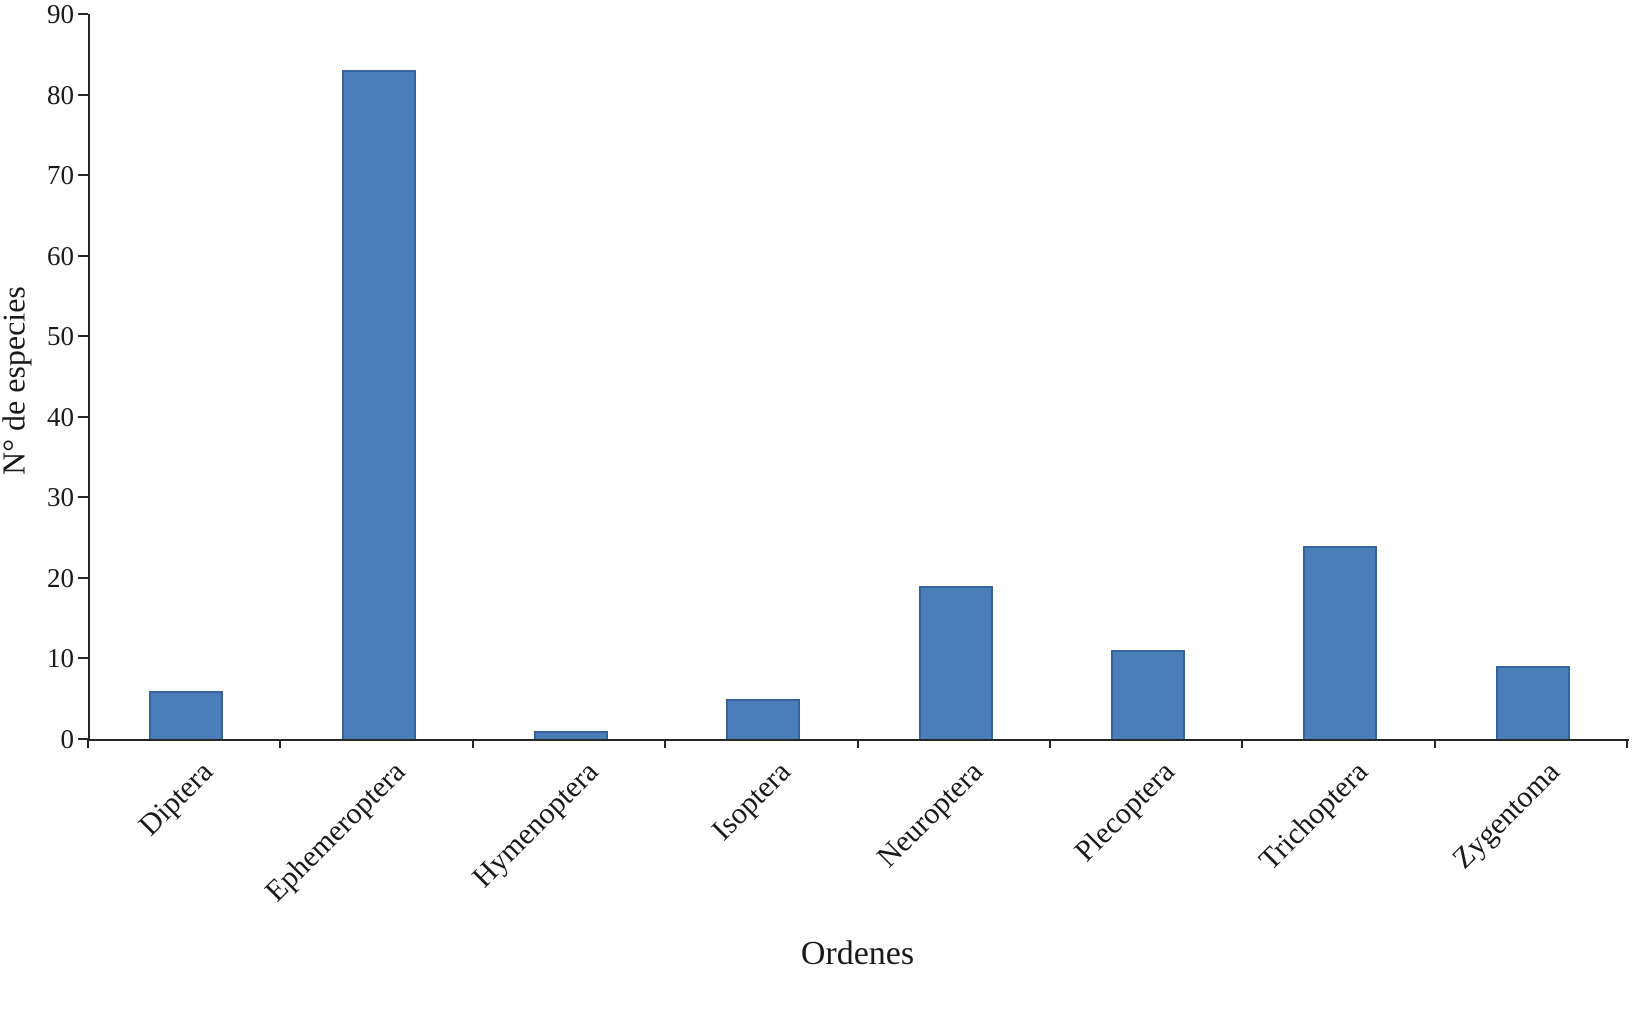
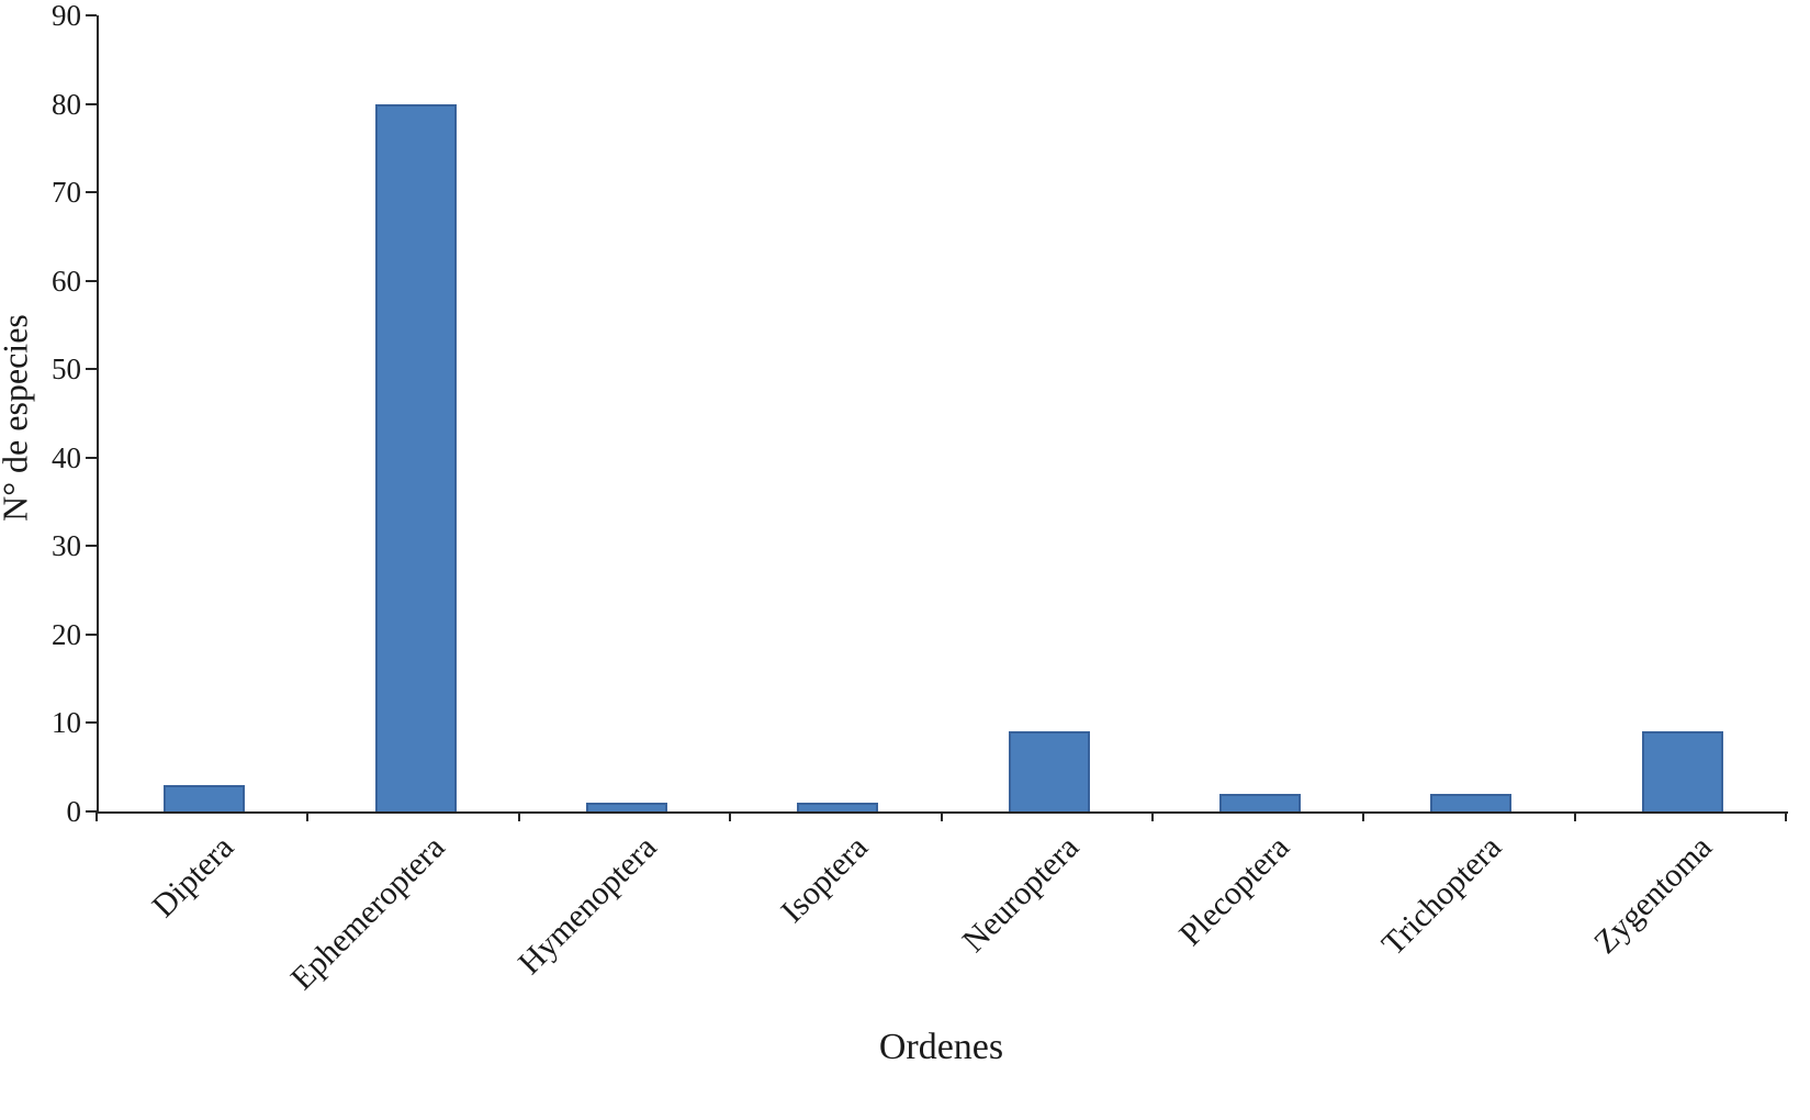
Diptera: 6 -> 3
Ephemeroptera: 83 -> 80
Isoptera: 5 -> 1
Neuroptera: 19 -> 9
Plecoptera: 11 -> 2
Trichoptera: 24 -> 2
